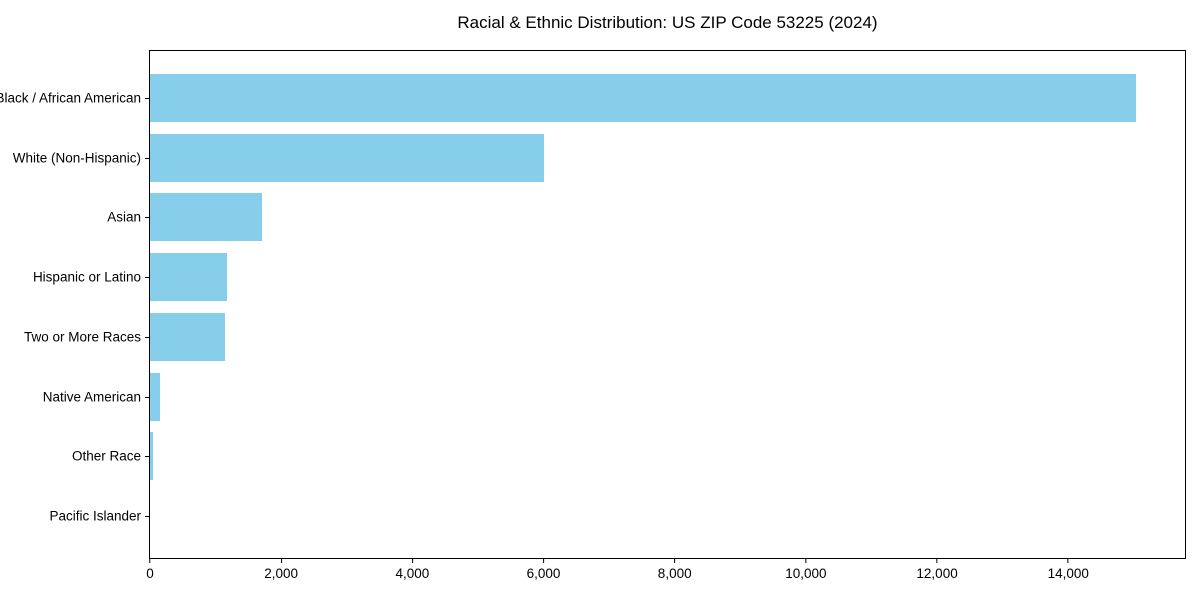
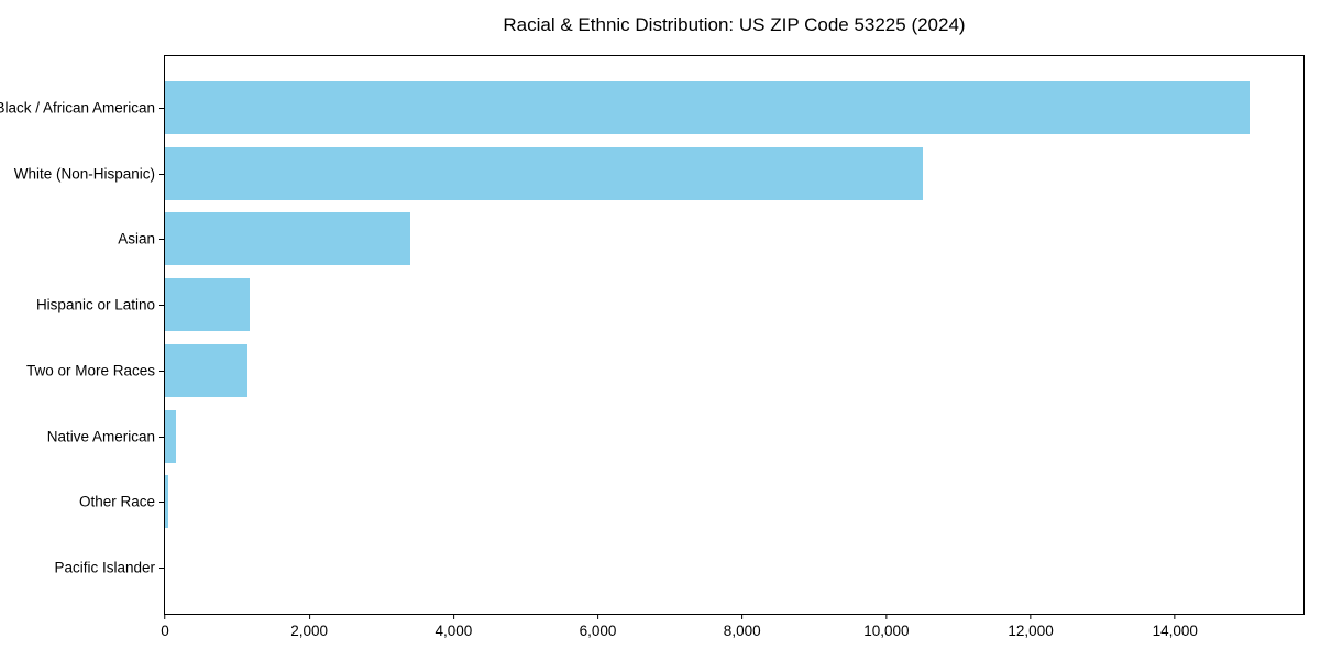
White (Non-Hispanic): 6000 -> 10500
Asian: 1700 -> 3400
